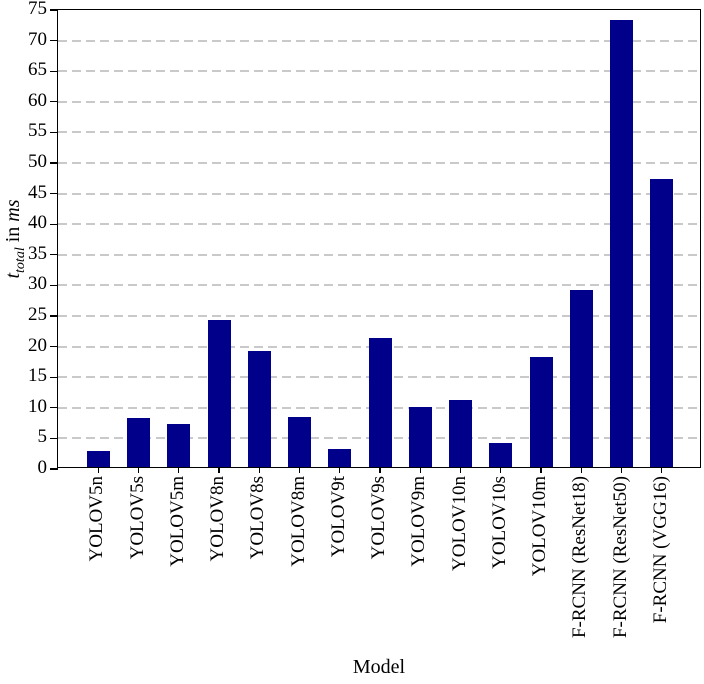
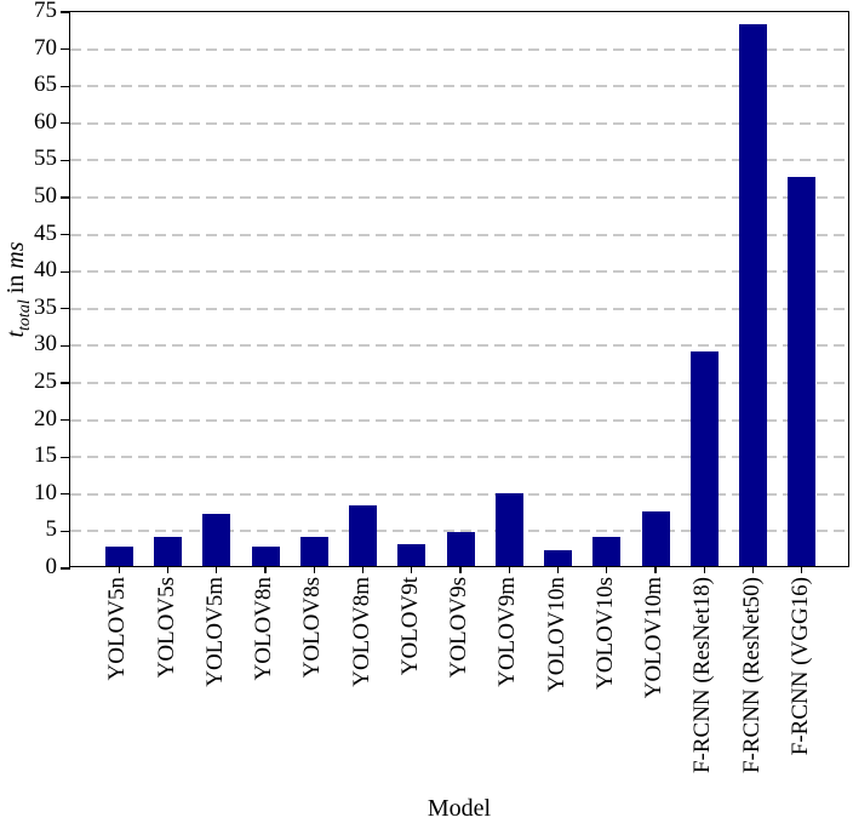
YOLOV5s: 8 -> 4
YOLOV8n: 24 -> 3
YOLOV8s: 19 -> 4
YOLOV9s: 21 -> 5
YOLOV10n: 11 -> 2
YOLOV10m: 18 -> 7
F-RCNN (VGG16): 47 -> 52
